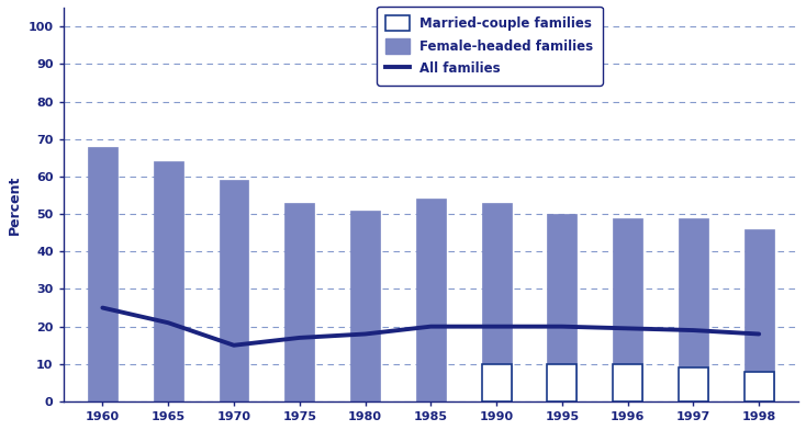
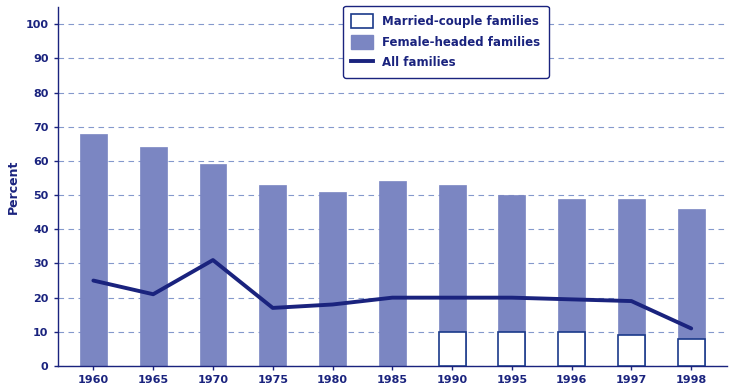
All families/1970: 15.0 -> 31.0
All families/1998: 18.0 -> 11.0
